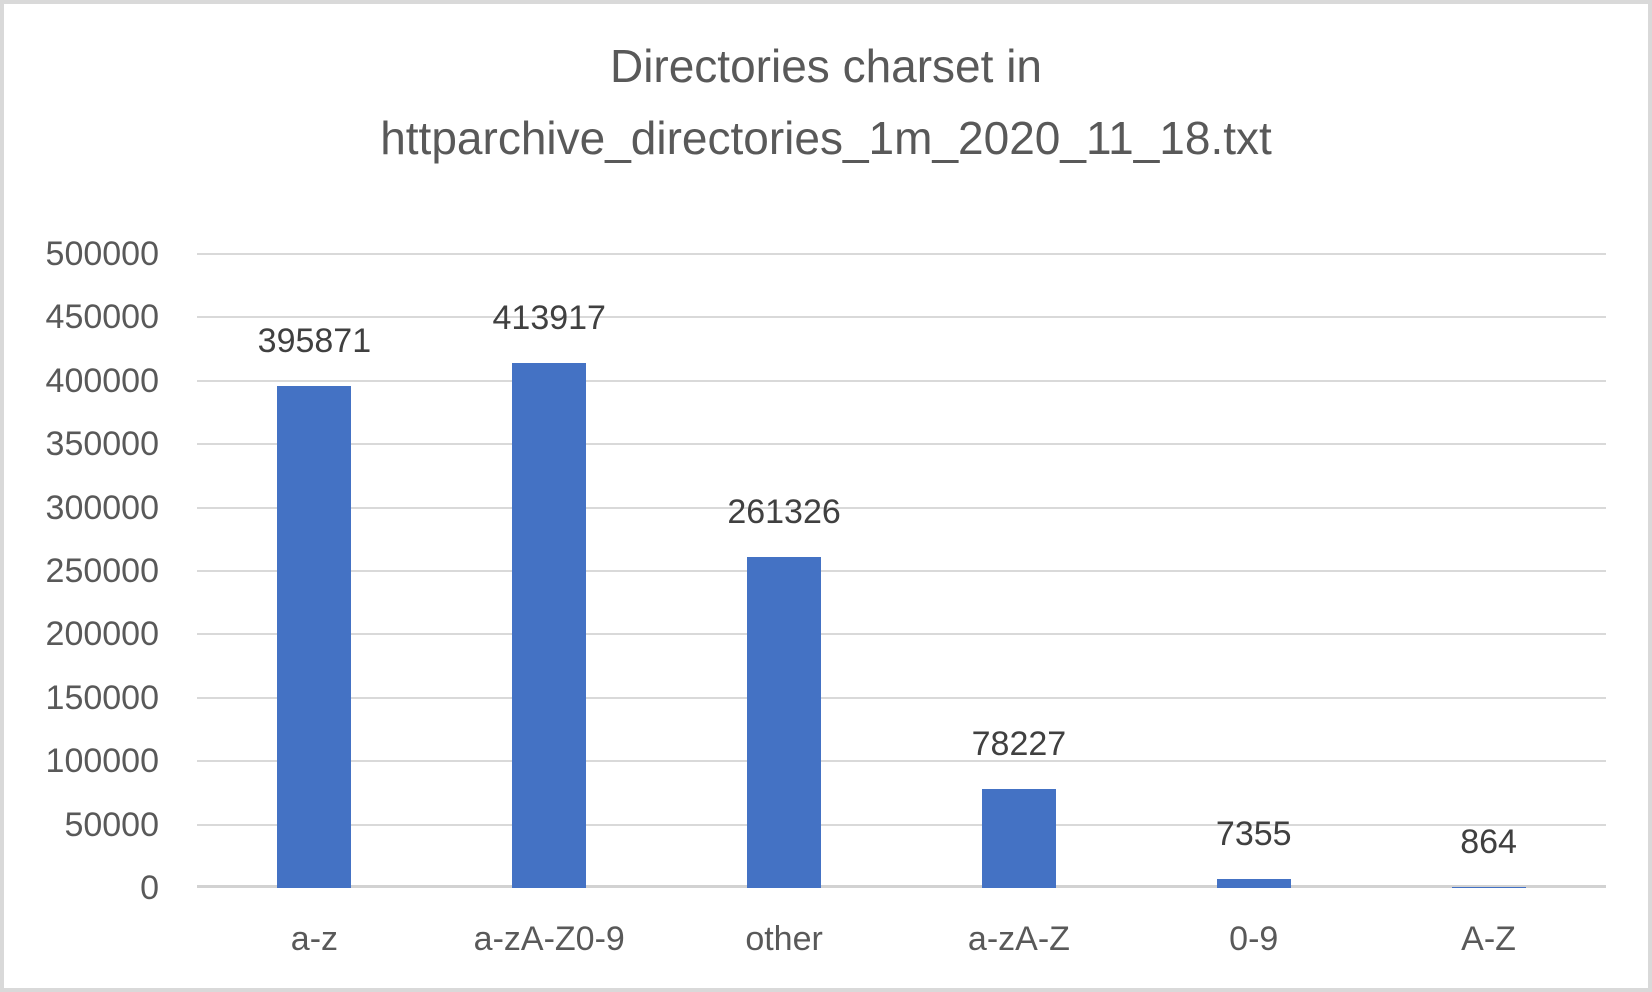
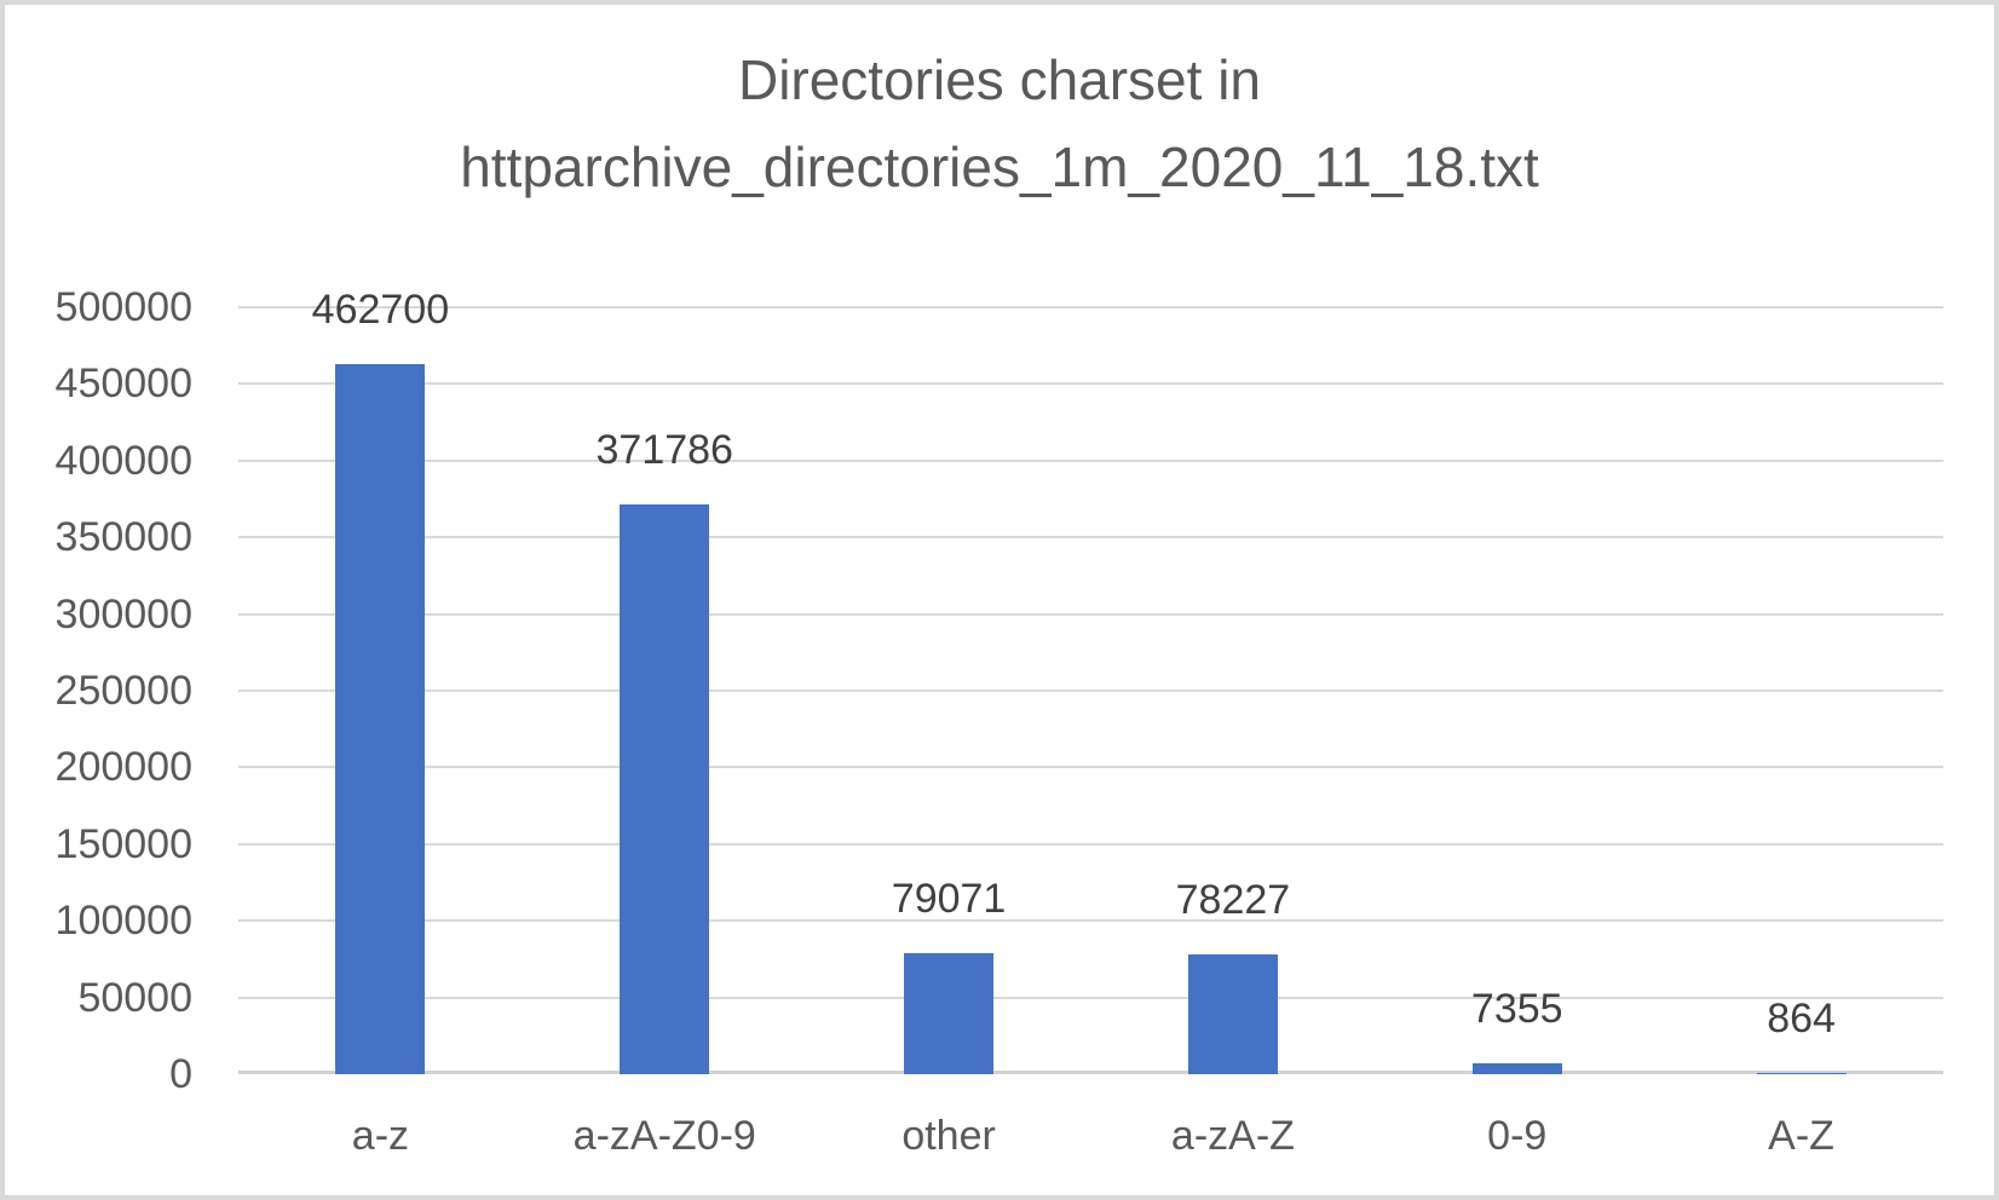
a-z: 395871 -> 462700
a-zA-Z0-9: 413917 -> 371786
other: 261326 -> 79071
